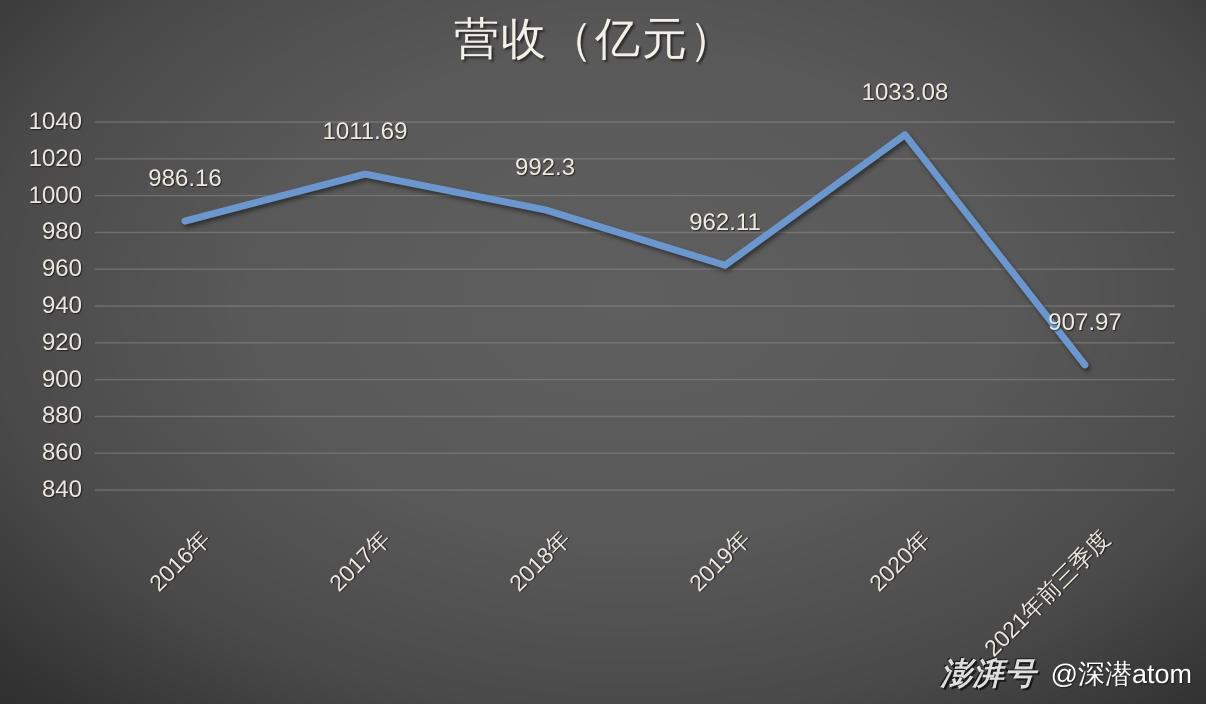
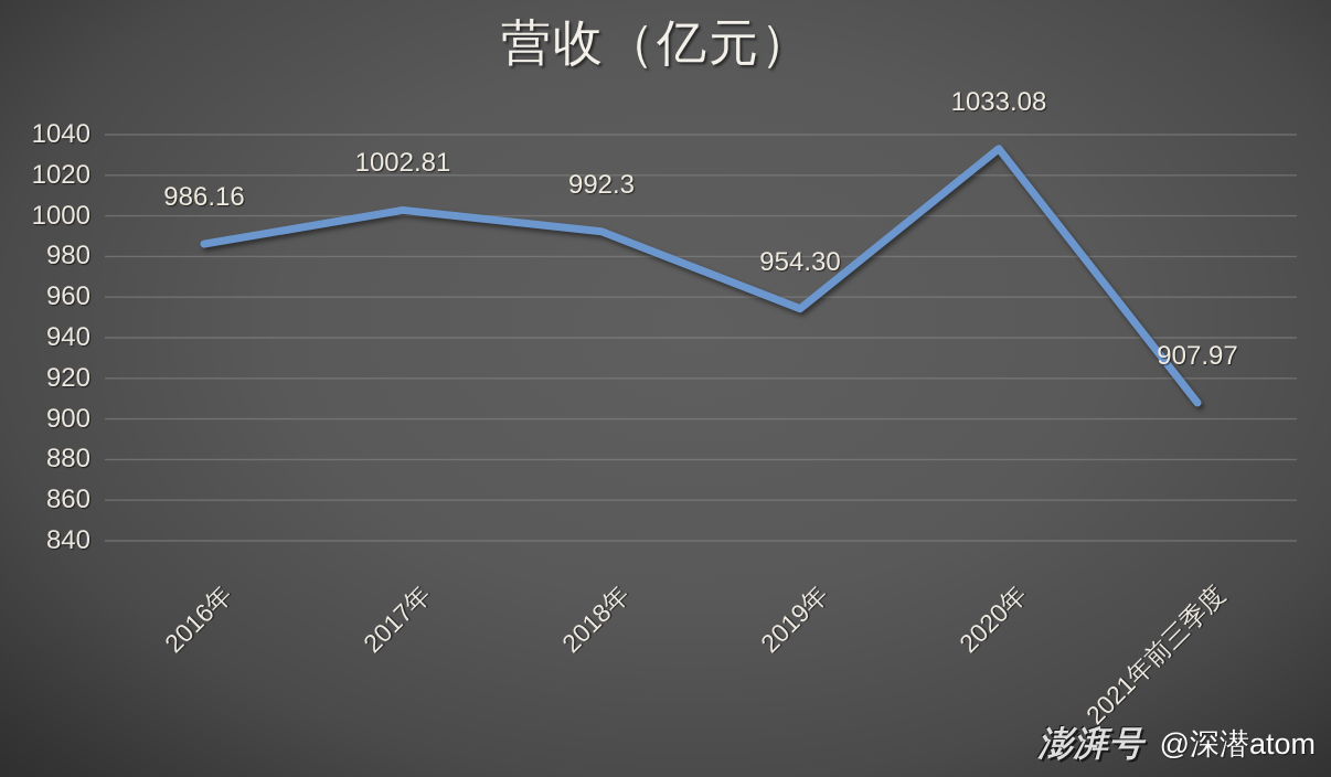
2017年: 1011.69 -> 1002.81
2019年: 962.11 -> 954.30
